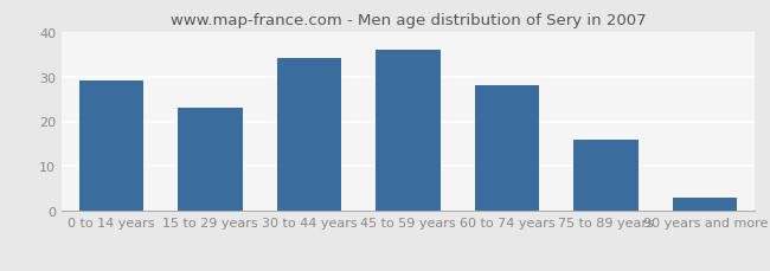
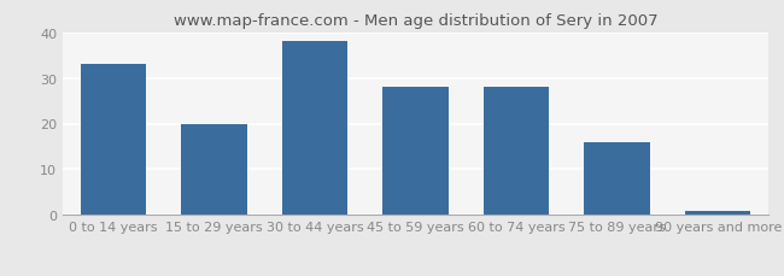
0 to 14 years: 29 -> 33
15 to 29 years: 23 -> 20
30 to 44 years: 34 -> 38
45 to 59 years: 36 -> 28
90 years and more: 3 -> 1
